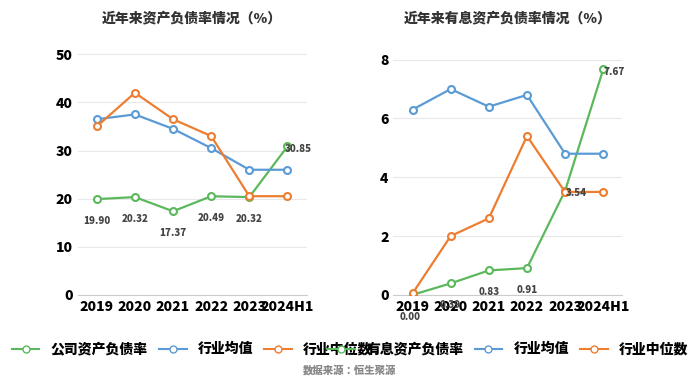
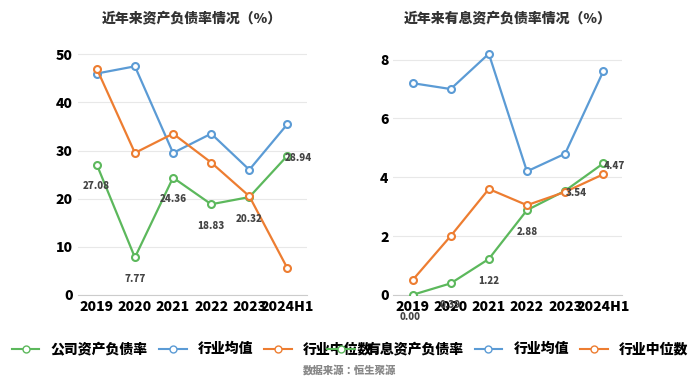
近年来资产负债率情况（%）/公司资产负债率/2019: 19.90 -> 27.08
近年来资产负债率情况（%）/行业均值/2019: 36.5 -> 46.0
近年来资产负债率情况（%）/行业中位数/2019: 35.0 -> 47.0
近年来资产负债率情况（%）/公司资产负债率/2020: 20.32 -> 7.77
近年来资产负债率情况（%）/行业均值/2020: 37.5 -> 47.5
近年来资产负债率情况（%）/行业中位数/2020: 42.0 -> 29.5
近年来资产负债率情况（%）/公司资产负债率/2021: 17.37 -> 24.36
近年来资产负债率情况（%）/行业均值/2021: 34.5 -> 29.5
近年来资产负债率情况（%）/行业中位数/2021: 36.5 -> 33.5
近年来资产负债率情况（%）/公司资产负债率/2022: 20.49 -> 18.83
近年来资产负债率情况（%）/行业均值/2022: 30.5 -> 33.5
近年来资产负债率情况（%）/行业中位数/2022: 33.0 -> 27.5
近年来资产负债率情况（%）/公司资产负债率/2024H1: 30.85 -> 28.94
近年来资产负债率情况（%）/行业均值/2024H1: 26.0 -> 35.5
近年来资产负债率情况（%）/行业中位数/2024H1: 20.5 -> 5.5
近年来有息资产负债率情况（%）/行业均值/2019: 6.3 -> 7.2
近年来有息资产负债率情况（%）/行业中位数/2019: 0.05 -> 0.50
近年来有息资产负债率情况（%）/有息资产负债率/2021: 0.83 -> 1.22
近年来有息资产负债率情况（%）/行业均值/2021: 6.4 -> 8.2
近年来有息资产负债率情况（%）/行业中位数/2021: 2.60 -> 3.60
近年来有息资产负债率情况（%）/有息资产负债率/2022: 0.91 -> 2.88
近年来有息资产负债率情况（%）/行业均值/2022: 6.8 -> 4.2
近年来有息资产负债率情况（%）/行业中位数/2022: 5.40 -> 3.05
近年来有息资产负债率情况（%）/有息资产负债率/2024H1: 7.67 -> 4.47
近年来有息资产负债率情况（%）/行业均值/2024H1: 4.8 -> 7.6
近年来有息资产负债率情况（%）/行业中位数/2024H1: 3.50 -> 4.10
